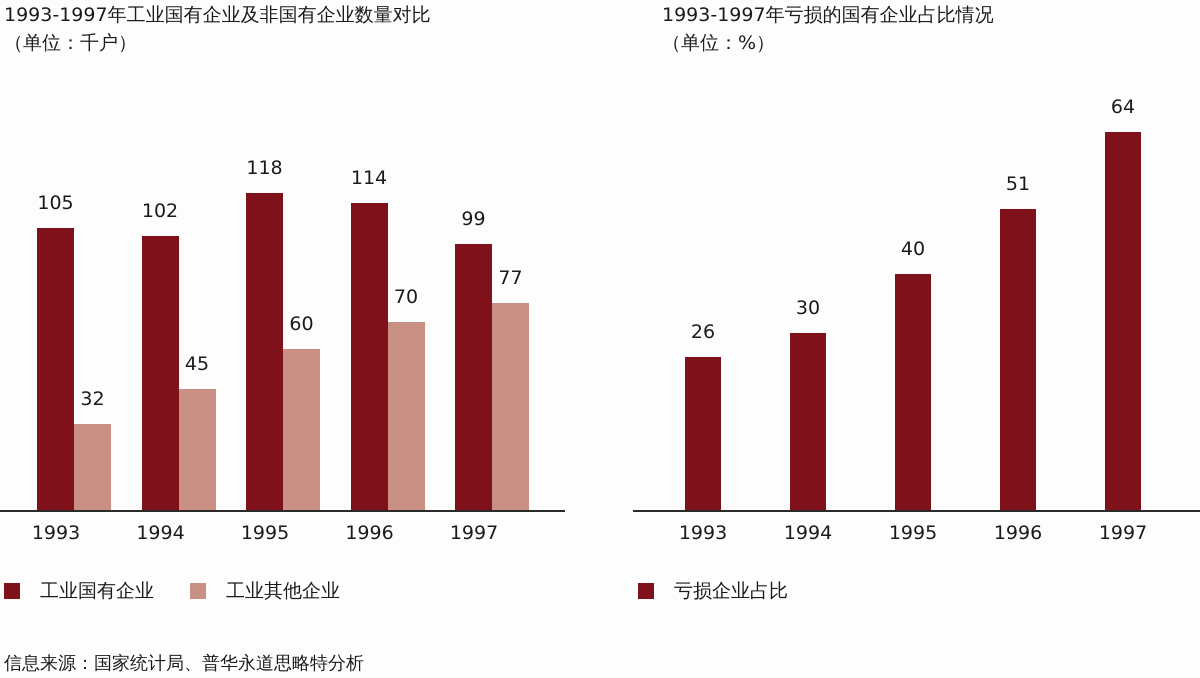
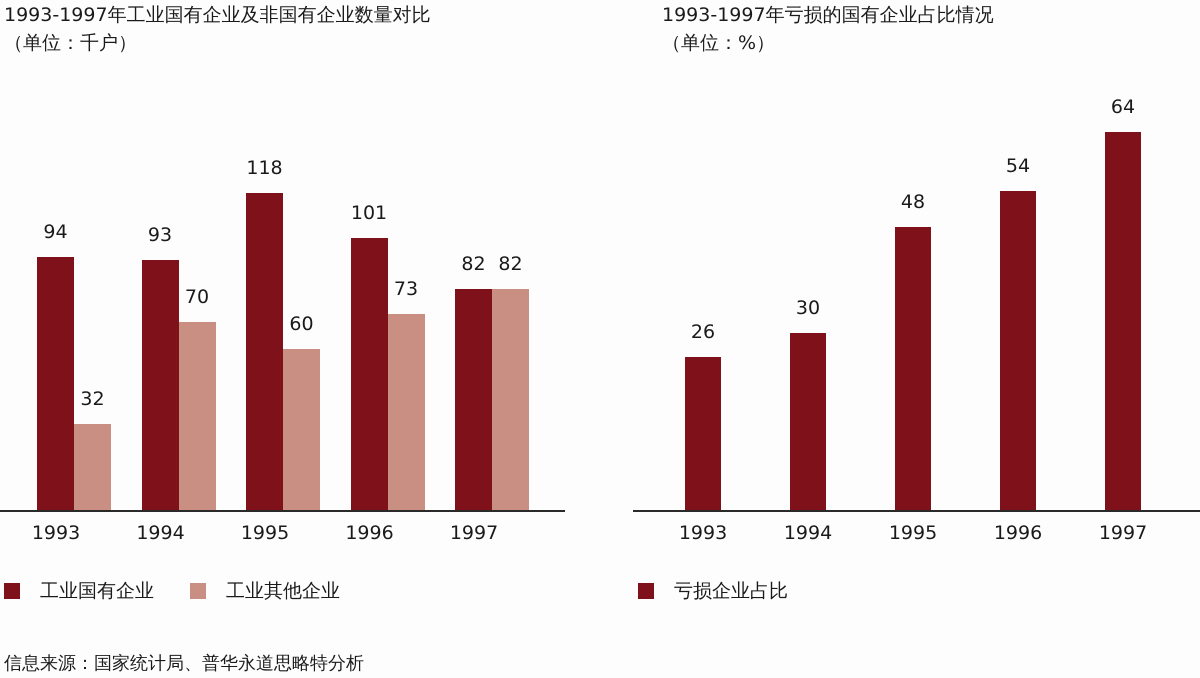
1993-1997年工业国有企业及非国有企业数量对比/工业国有企业/1993: 105 -> 94
1993-1997年工业国有企业及非国有企业数量对比/工业国有企业/1994: 102 -> 93
1993-1997年工业国有企业及非国有企业数量对比/工业其他企业/1994: 45 -> 70
1993-1997年工业国有企业及非国有企业数量对比/工业国有企业/1996: 114 -> 101
1993-1997年工业国有企业及非国有企业数量对比/工业其他企业/1996: 70 -> 73
1993-1997年工业国有企业及非国有企业数量对比/工业国有企业/1997: 99 -> 82
1993-1997年工业国有企业及非国有企业数量对比/工业其他企业/1997: 77 -> 82
1993-1997年亏损的国有企业占比情况/1995: 40 -> 48
1993-1997年亏损的国有企业占比情况/1996: 51 -> 54
